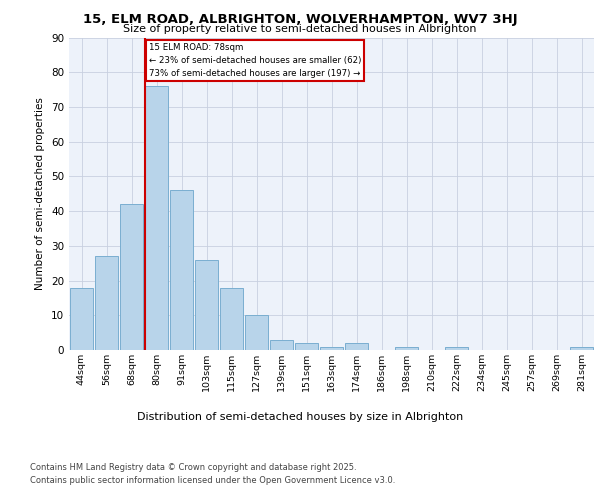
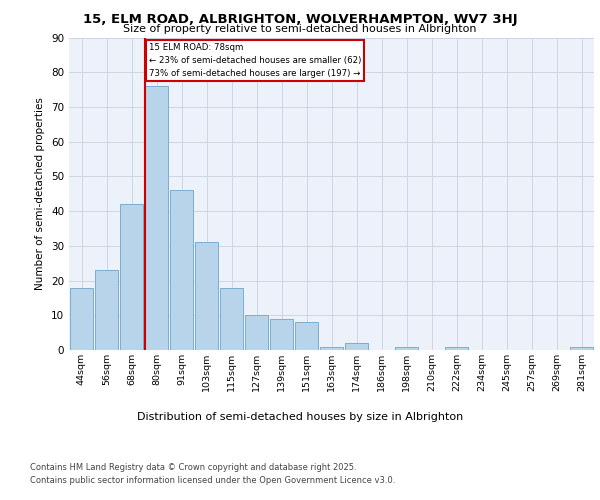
56sqm: 27 -> 23
103sqm: 26 -> 31
139sqm: 3 -> 9
151sqm: 2 -> 8
